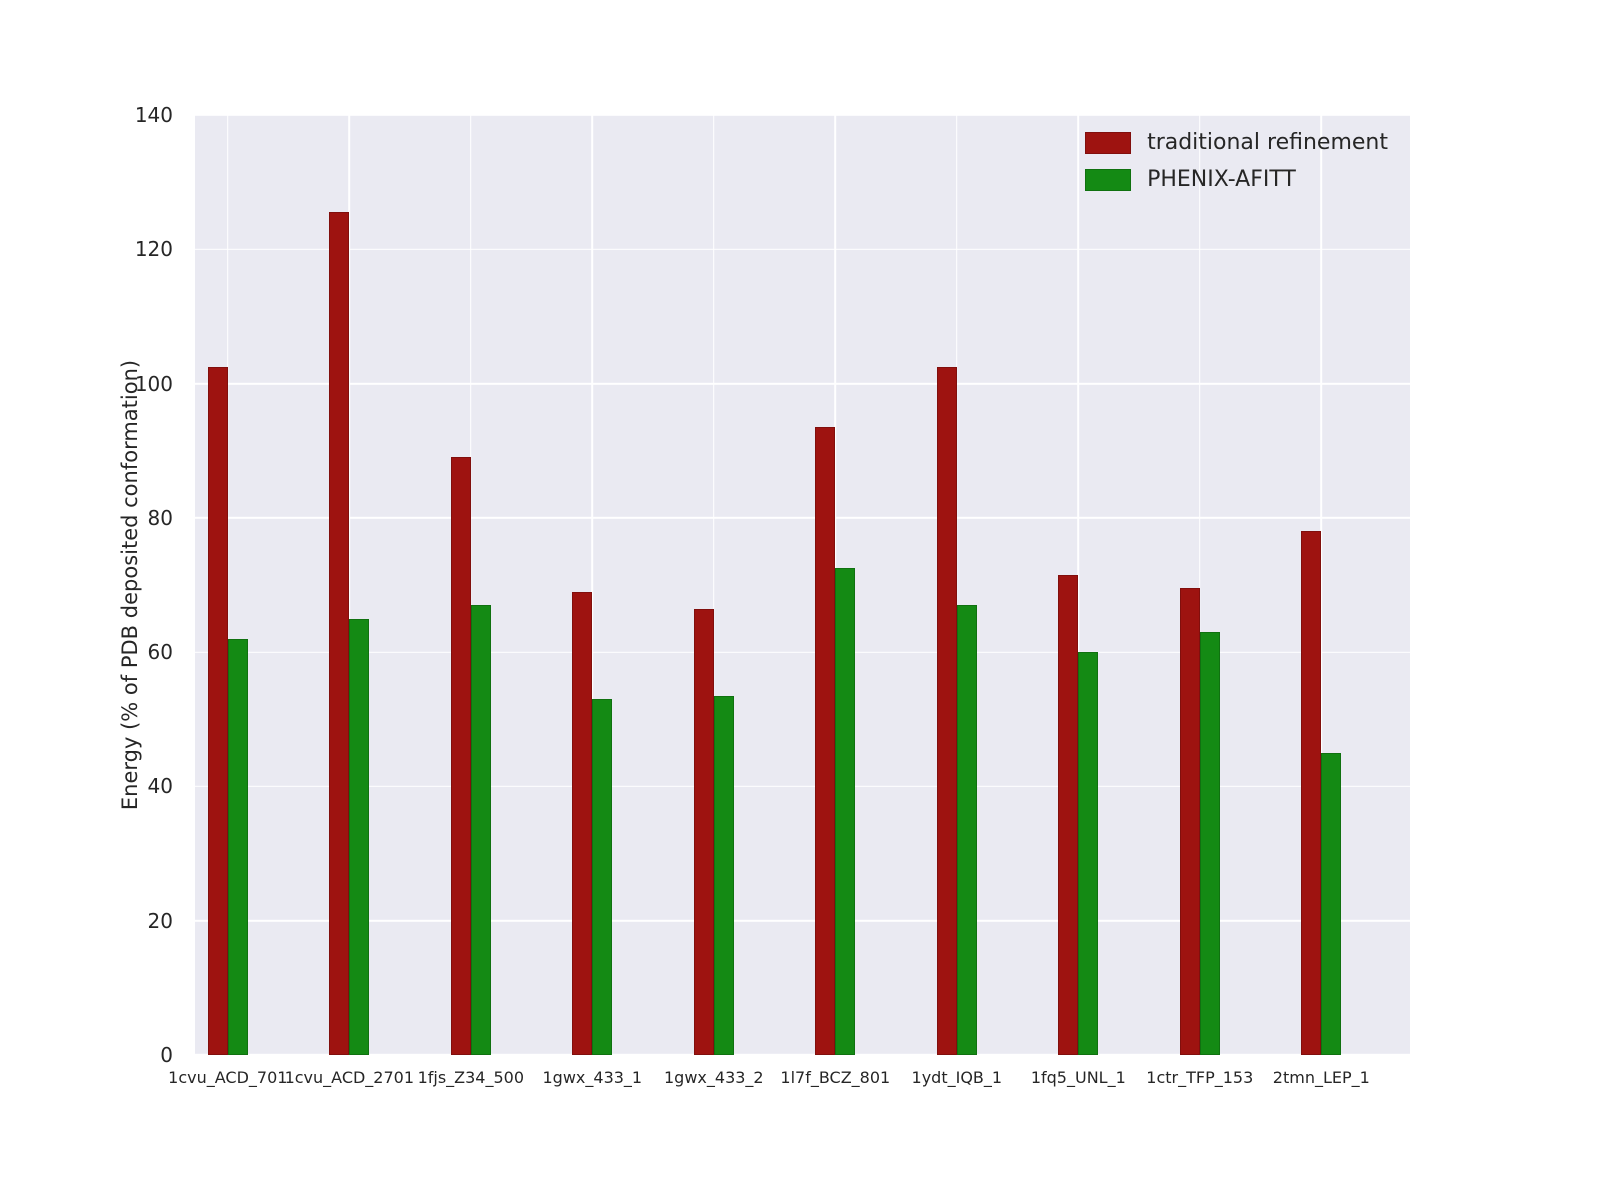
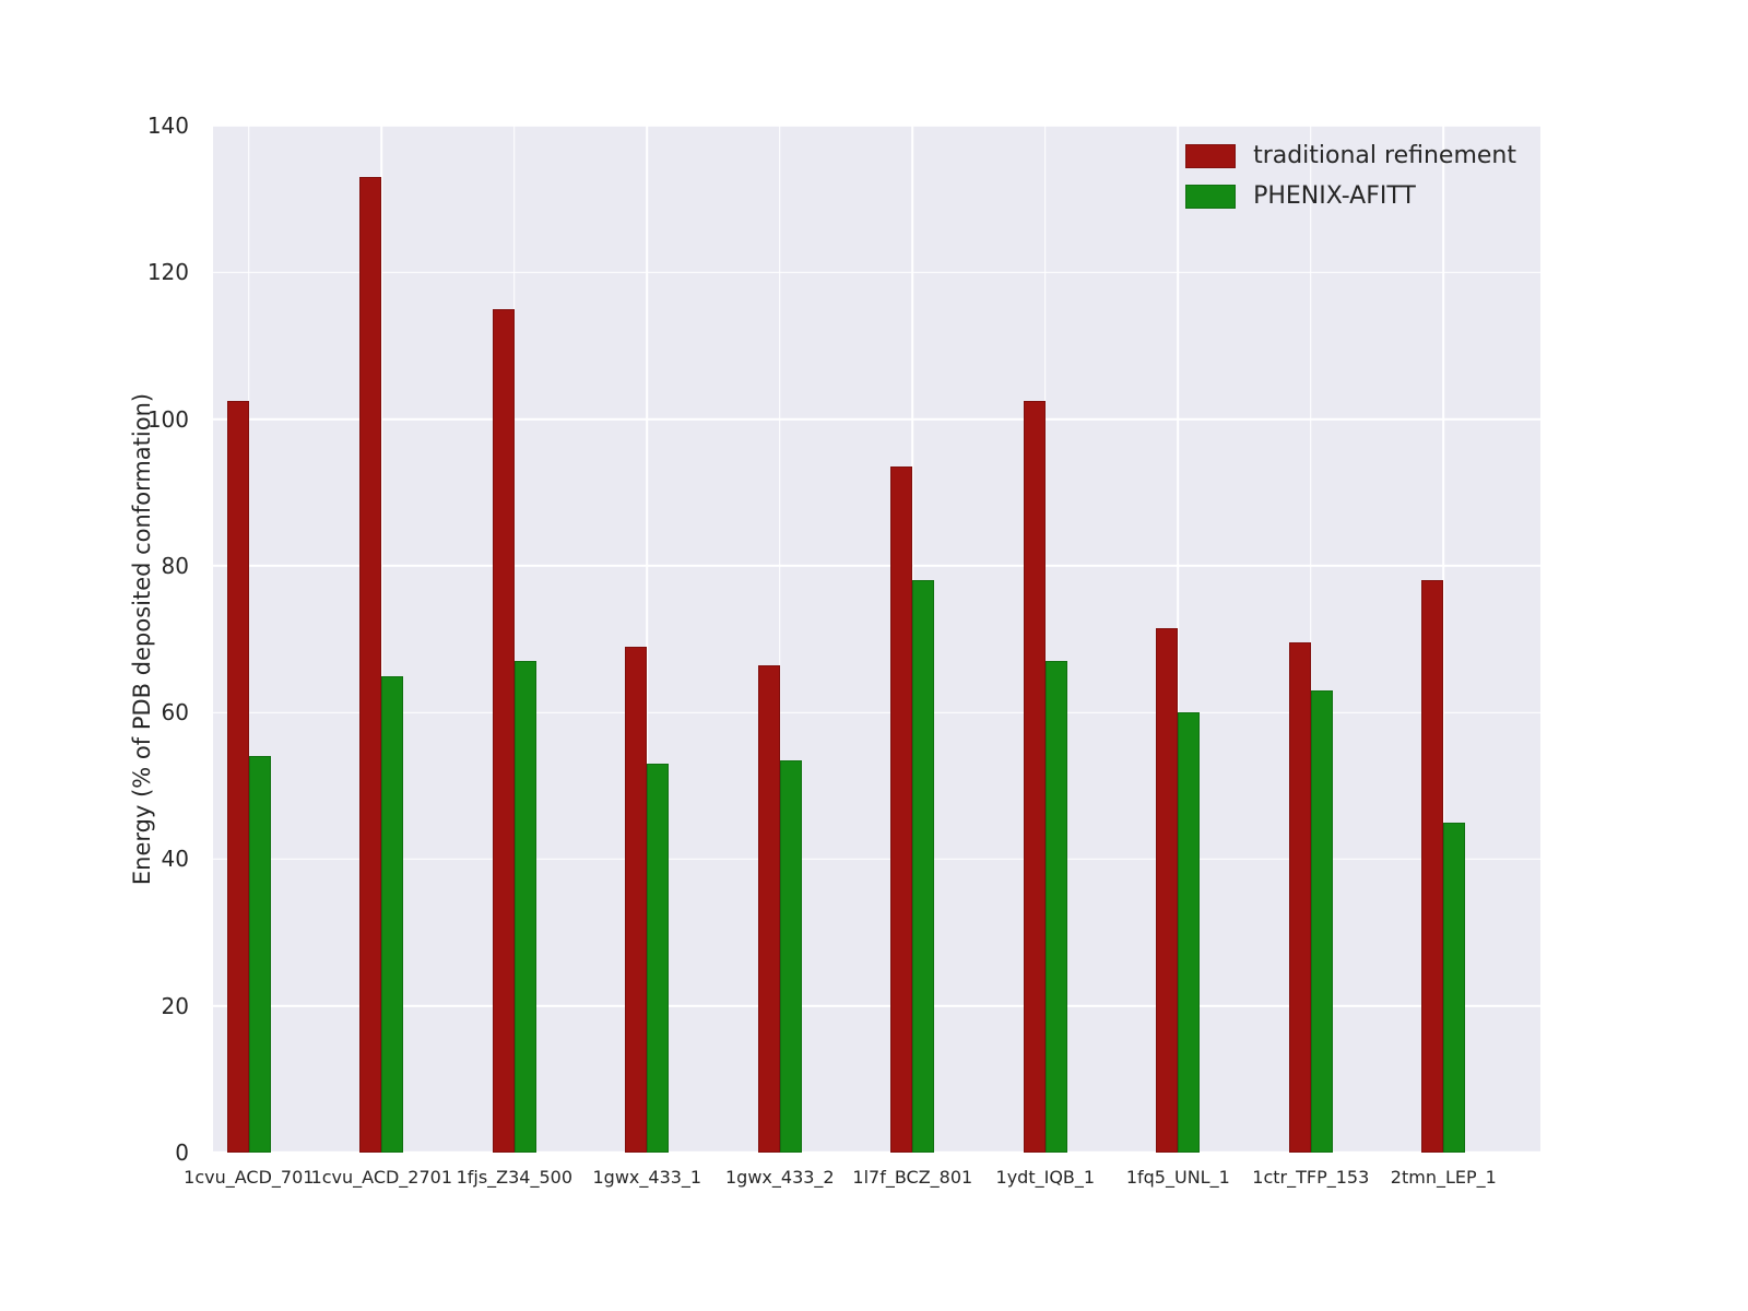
PHENIX-AFITT/1cvu_ACD_701: 62 -> 54
traditional refinement/1cvu_ACD_2701: 126 -> 133
traditional refinement/1fjs_Z34_500: 89 -> 115
PHENIX-AFITT/1l7f_BCZ_801: 72 -> 78
